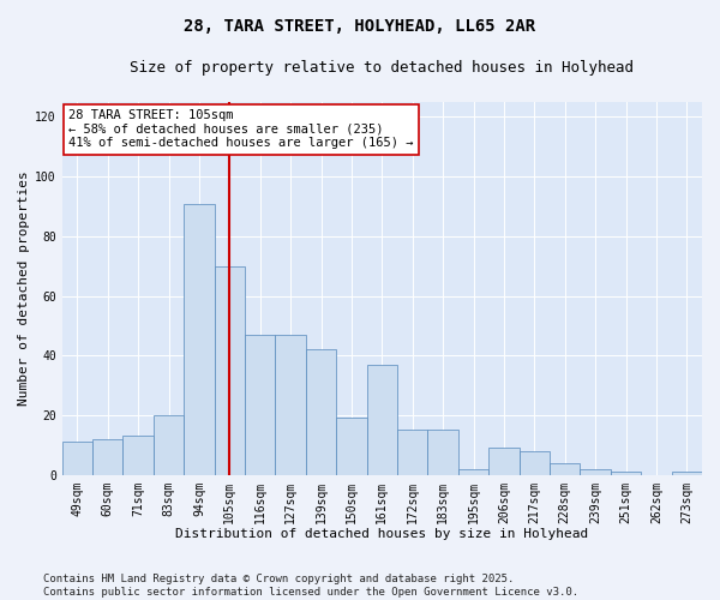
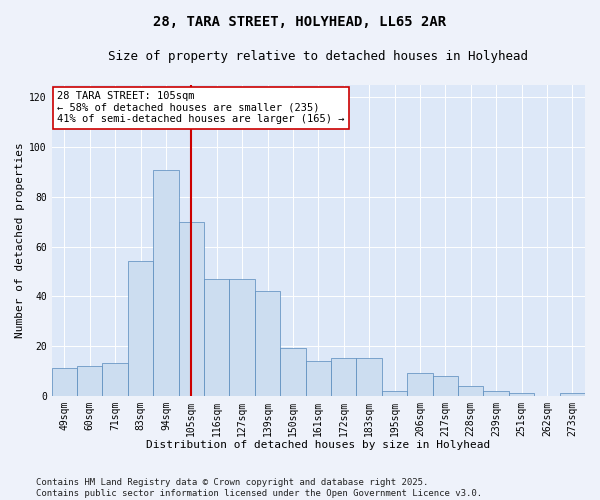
83sqm: 20 -> 54
161sqm: 37 -> 14
